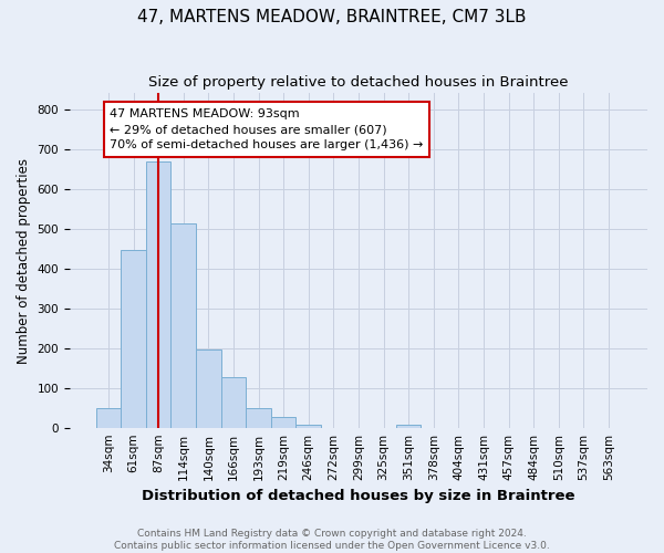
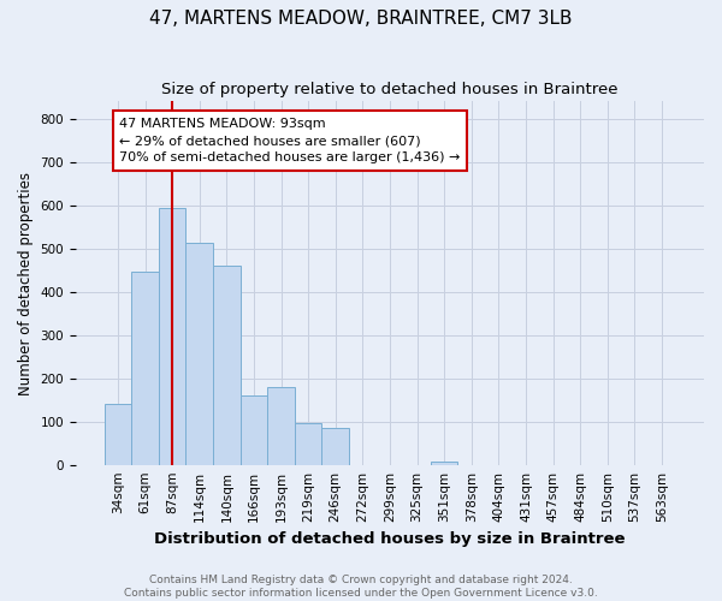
34sqm: 50 -> 140
87sqm: 668 -> 595
140sqm: 197 -> 460
166sqm: 127 -> 160
193sqm: 49 -> 180
219sqm: 26 -> 95
246sqm: 8 -> 85
